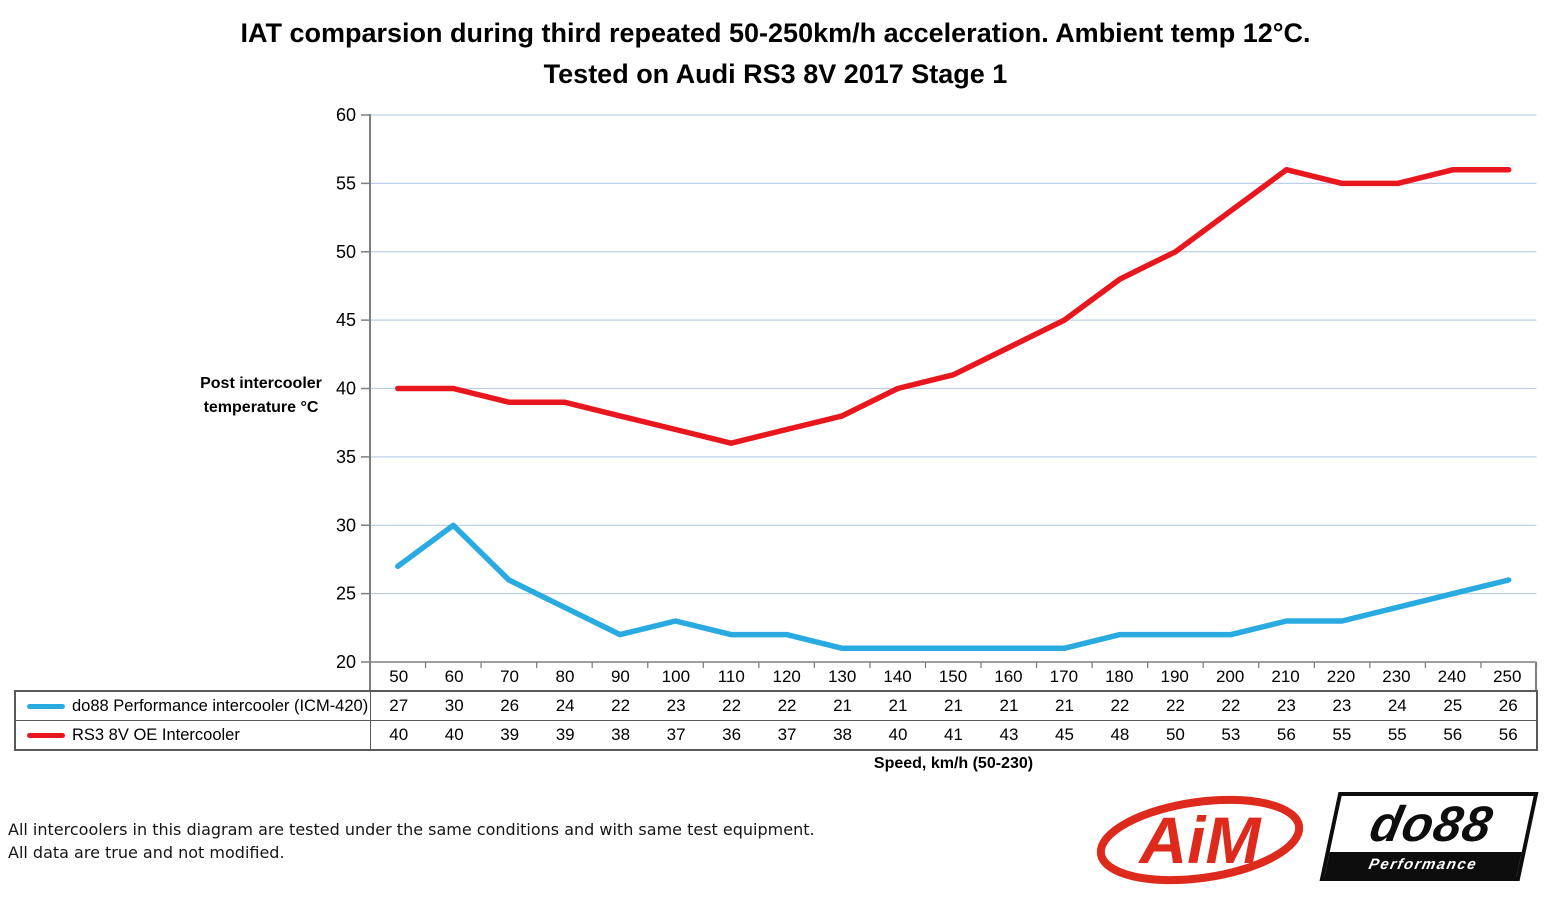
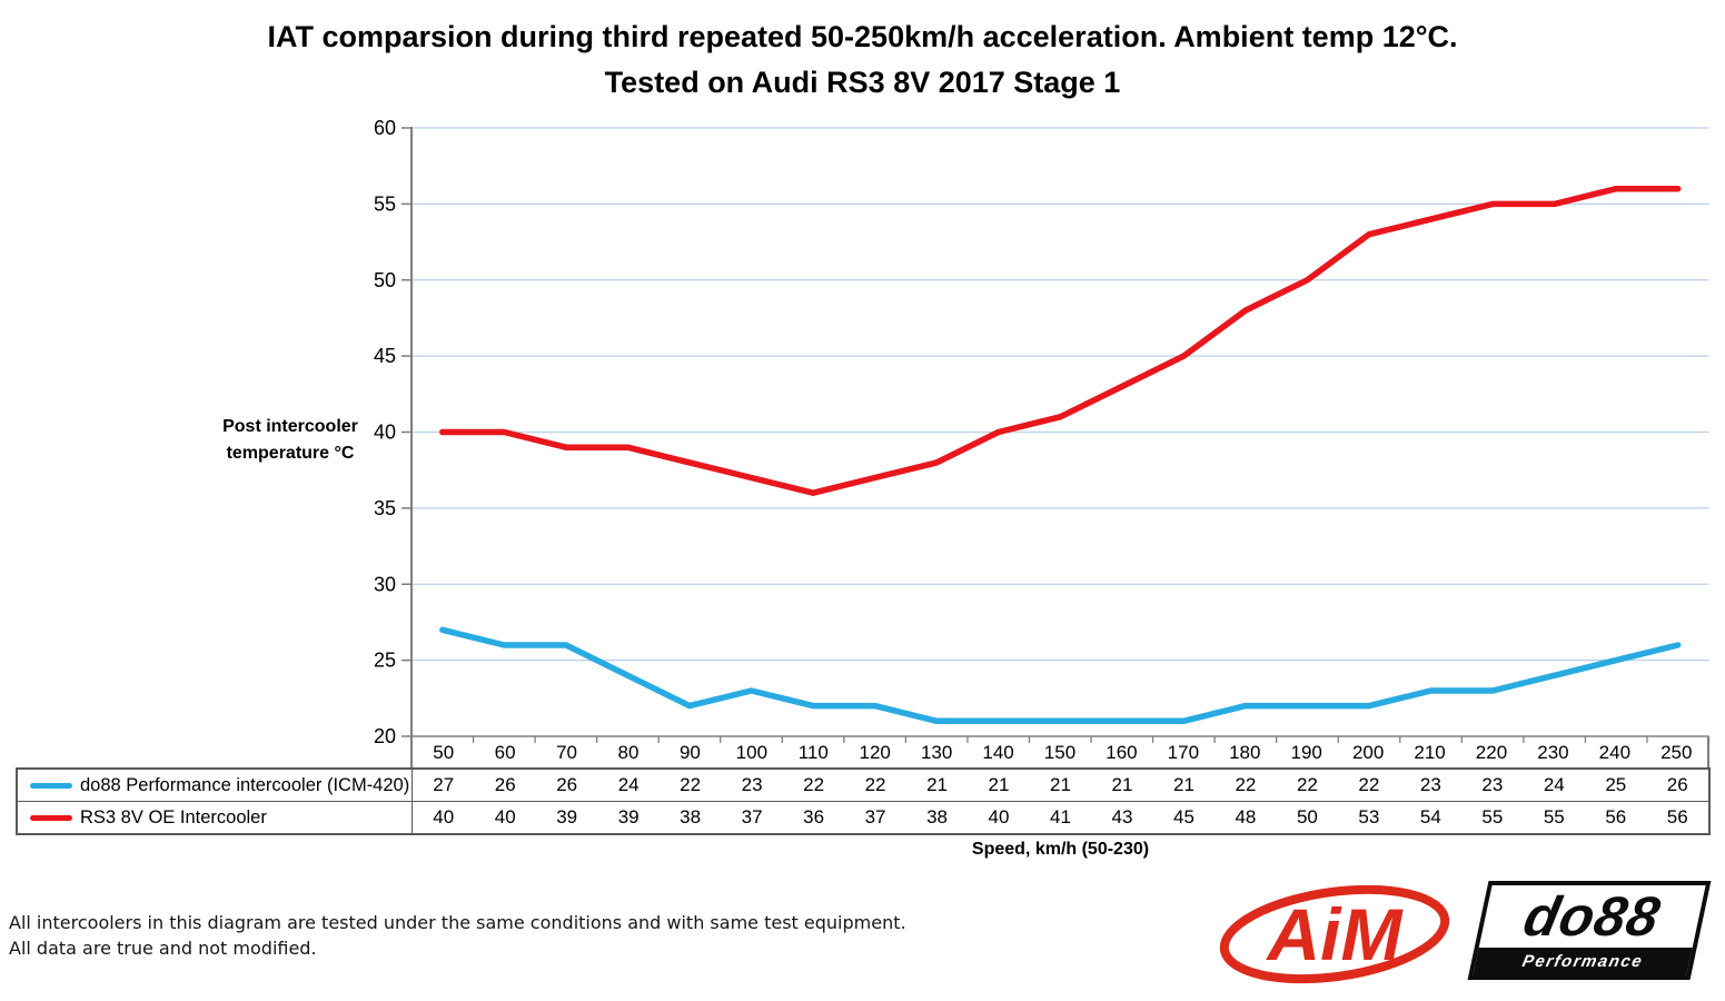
do88 Performance intercooler (ICM-420)/60: 30 -> 26
RS3 8V OE Intercooler/210: 56 -> 54
